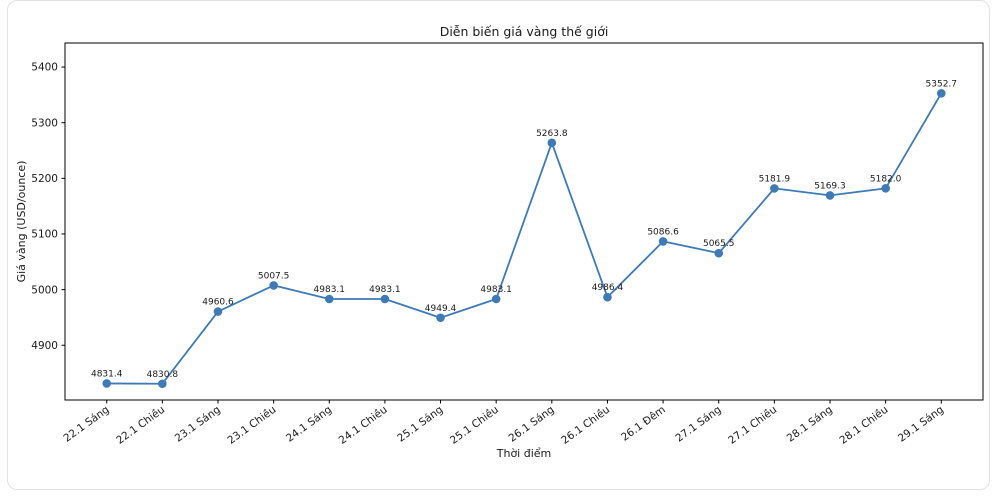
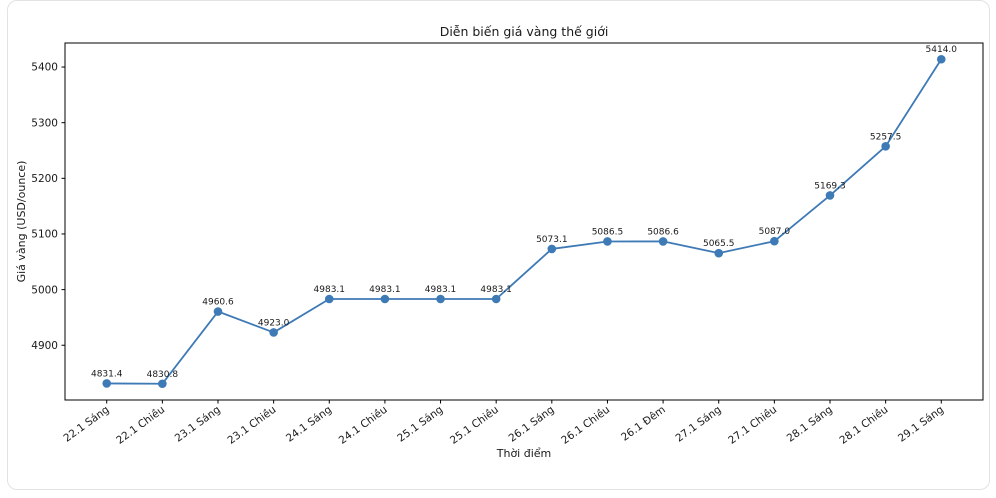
23.1 Chiều: 5007.5 -> 4923.0
25.1 Sáng: 4949.4 -> 4983.1
26.1 Sáng: 5263.8 -> 5073.1
26.1 Chiều: 4986.4 -> 5086.5
27.1 Chiều: 5181.9 -> 5087.0
28.1 Chiều: 5182.0 -> 5257.5
29.1 Sáng: 5352.7 -> 5414.0
